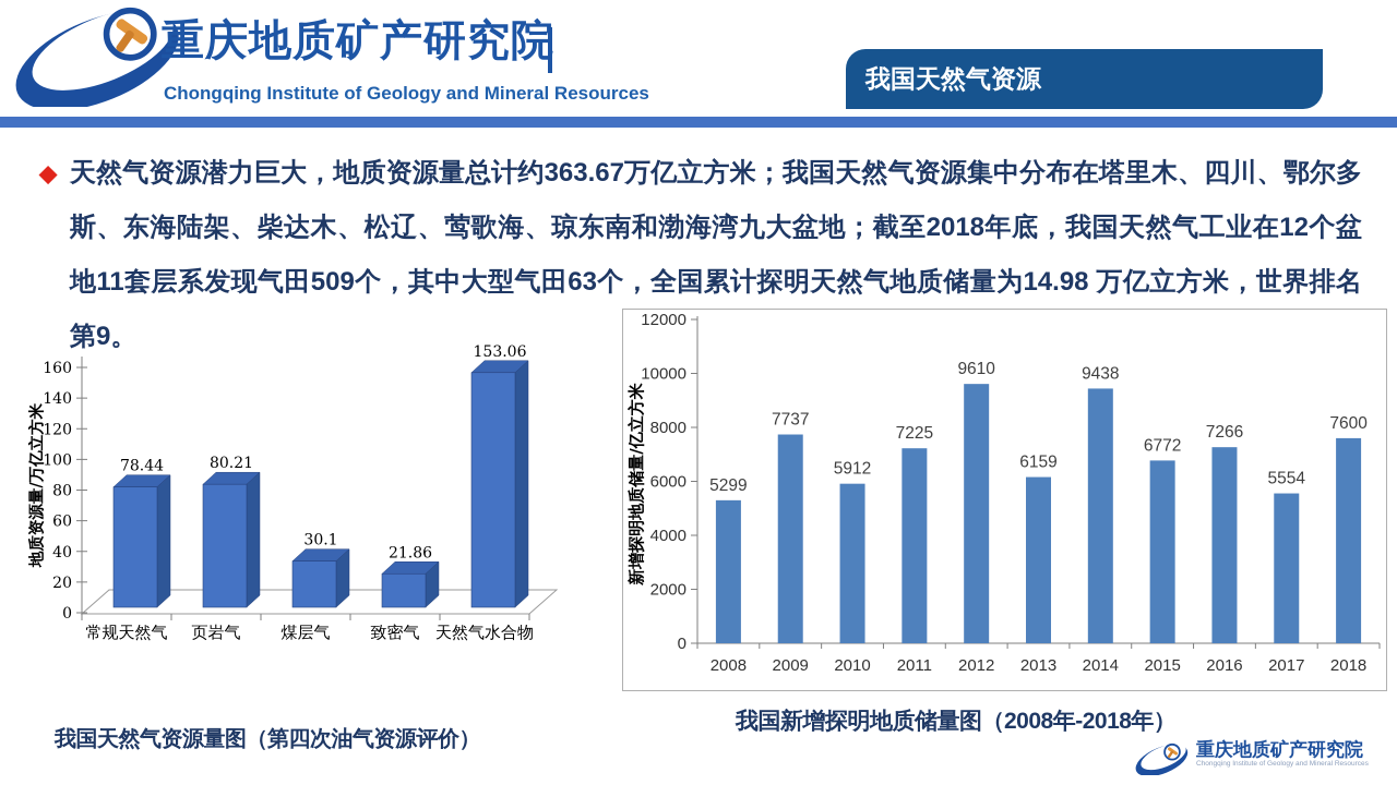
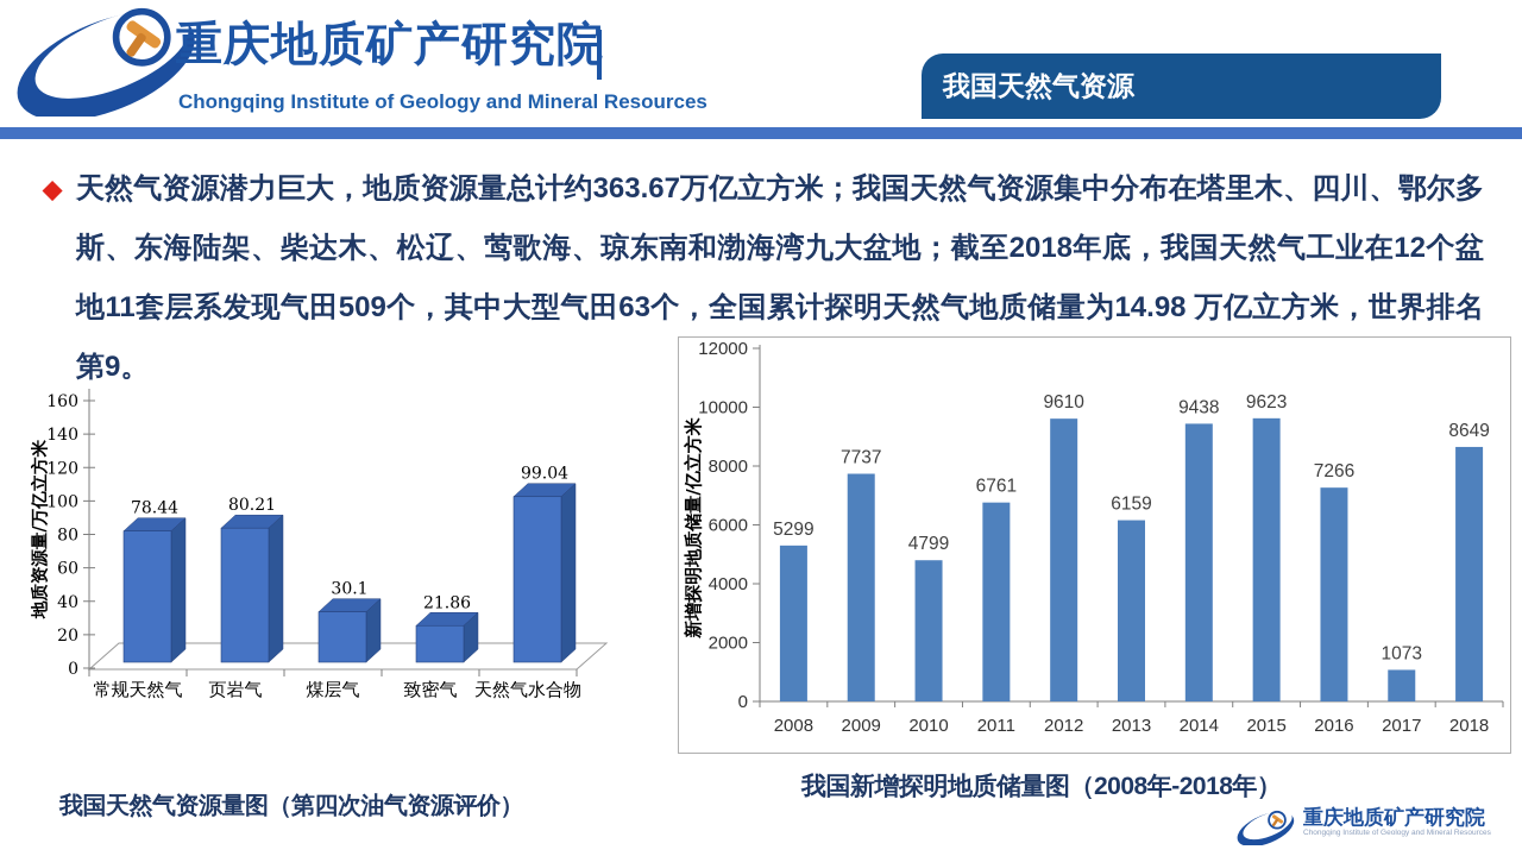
我国天然气资源量图（第四次油气资源评价）/天然气水合物: 153.06 -> 99.04
我国新增探明地质储量图（2008年-2018年）/2010: 5912 -> 4799
我国新增探明地质储量图（2008年-2018年）/2011: 7225 -> 6761
我国新增探明地质储量图（2008年-2018年）/2015: 6772 -> 9623
我国新增探明地质储量图（2008年-2018年）/2017: 5554 -> 1073
我国新增探明地质储量图（2008年-2018年）/2018: 7600 -> 8649
